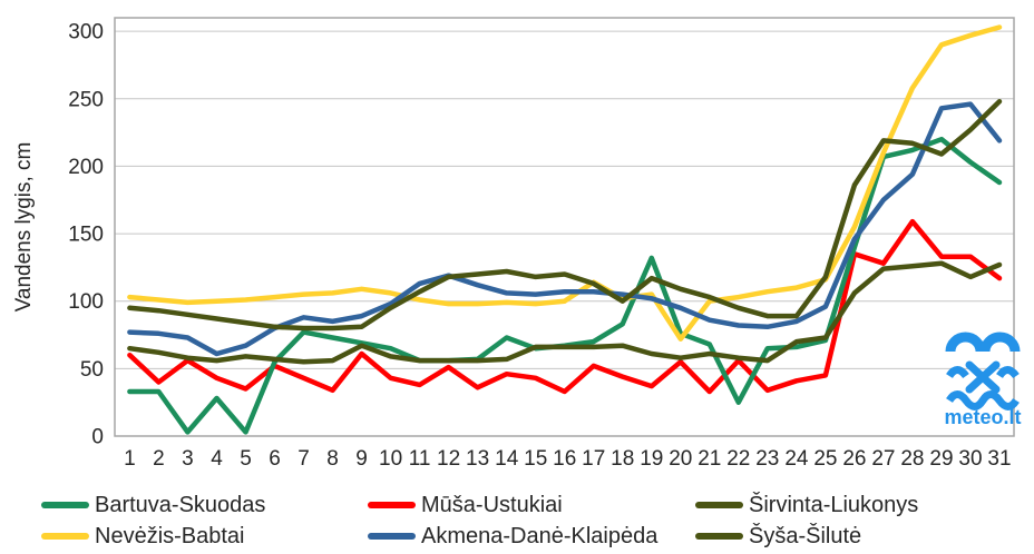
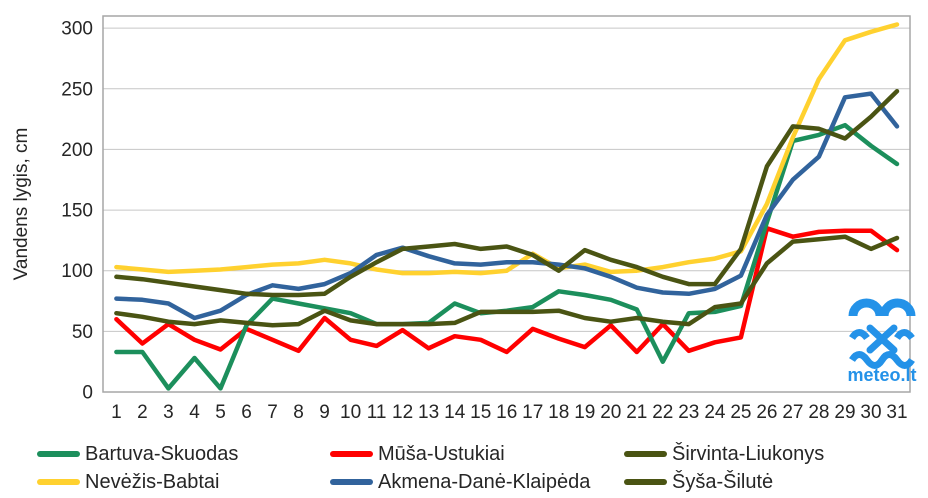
Bartuva-Skuodas/19: 132 -> 80
Nevėžis-Babtai/20: 72 -> 99
Mūša-Ustukiai/28: 159 -> 132
